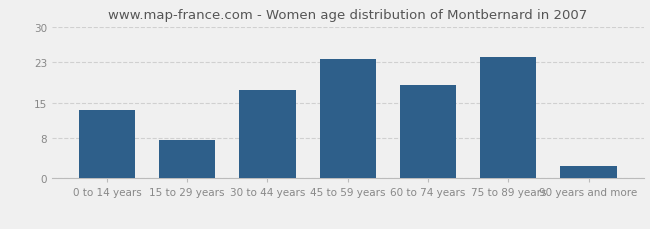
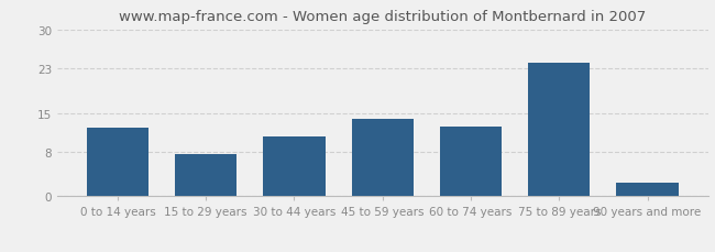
0 to 14 years: 13.5 -> 12.4
30 to 44 years: 17.5 -> 10.8
45 to 59 years: 23.5 -> 14.0
60 to 74 years: 18.5 -> 12.6
